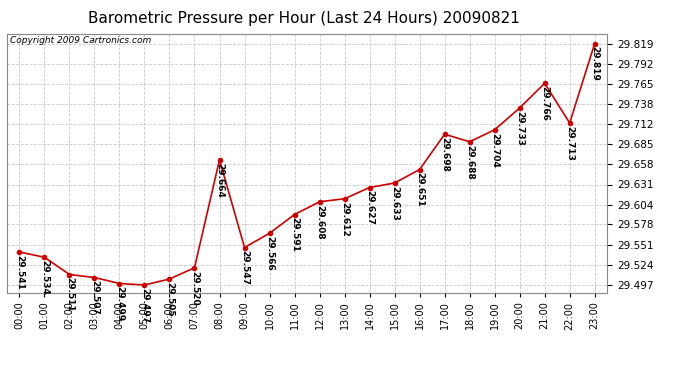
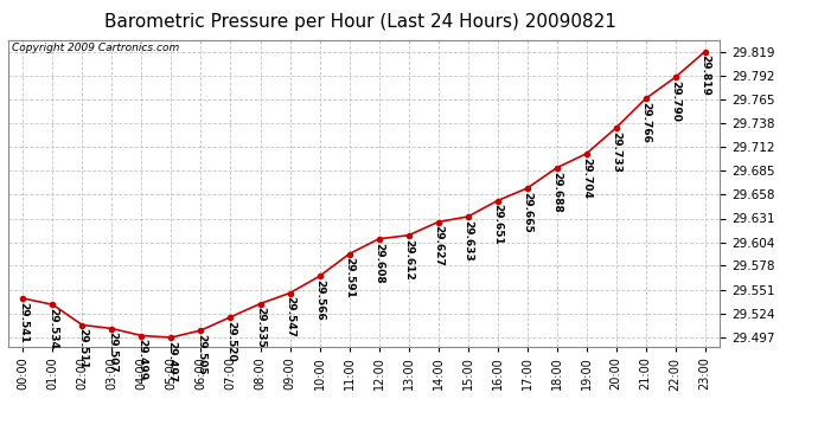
08:00: 29.664 -> 29.535
17:00: 29.698 -> 29.665
22:00: 29.713 -> 29.790
